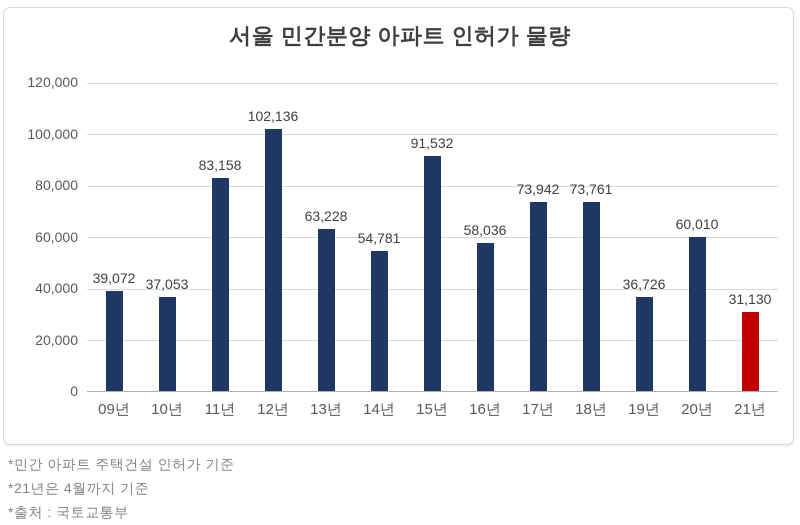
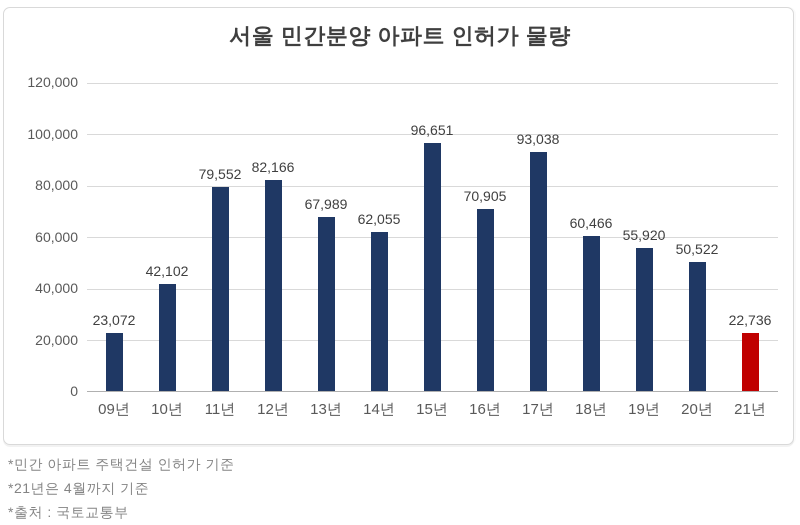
09년: 39,072 -> 23,072
10년: 37,053 -> 42,102
11년: 83,158 -> 79,552
12년: 102,136 -> 82,166
13년: 63,228 -> 67,989
14년: 54,781 -> 62,055
15년: 91,532 -> 96,651
16년: 58,036 -> 70,905
17년: 73,942 -> 93,038
18년: 73,761 -> 60,466
19년: 36,726 -> 55,920
20년: 60,010 -> 50,522
21년: 31,130 -> 22,736
